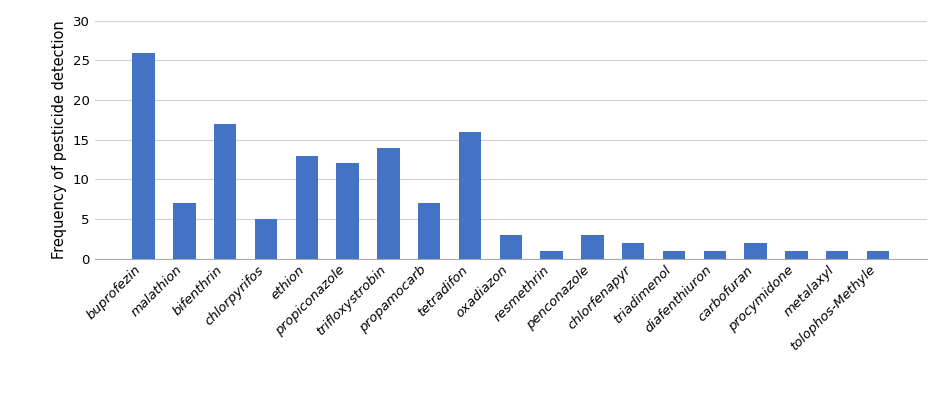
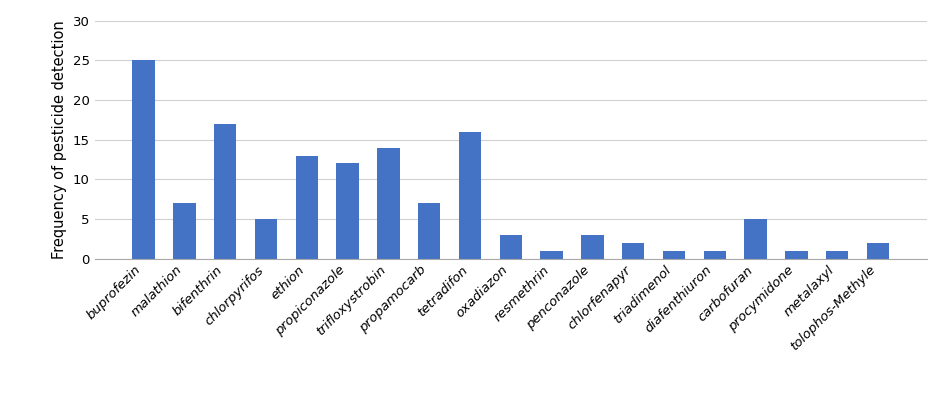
buprofezin: 26 -> 25
carbofuran: 2 -> 5
tolophos-Methyle: 1 -> 2
